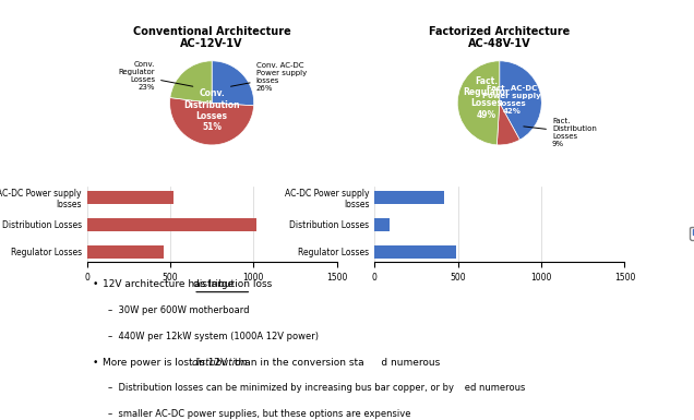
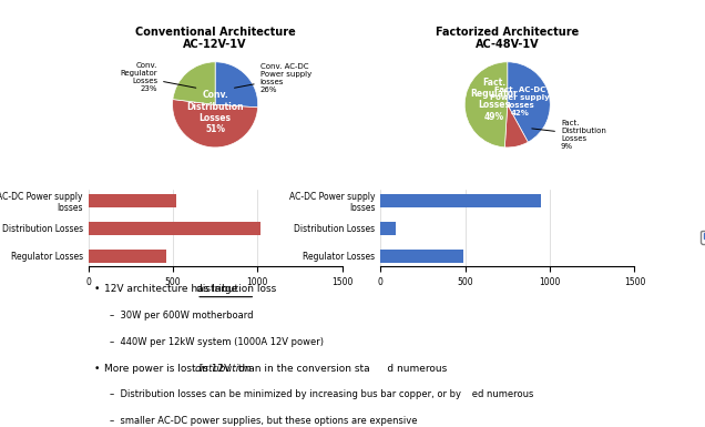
AC-DC Power supply losses: 420 -> 950
